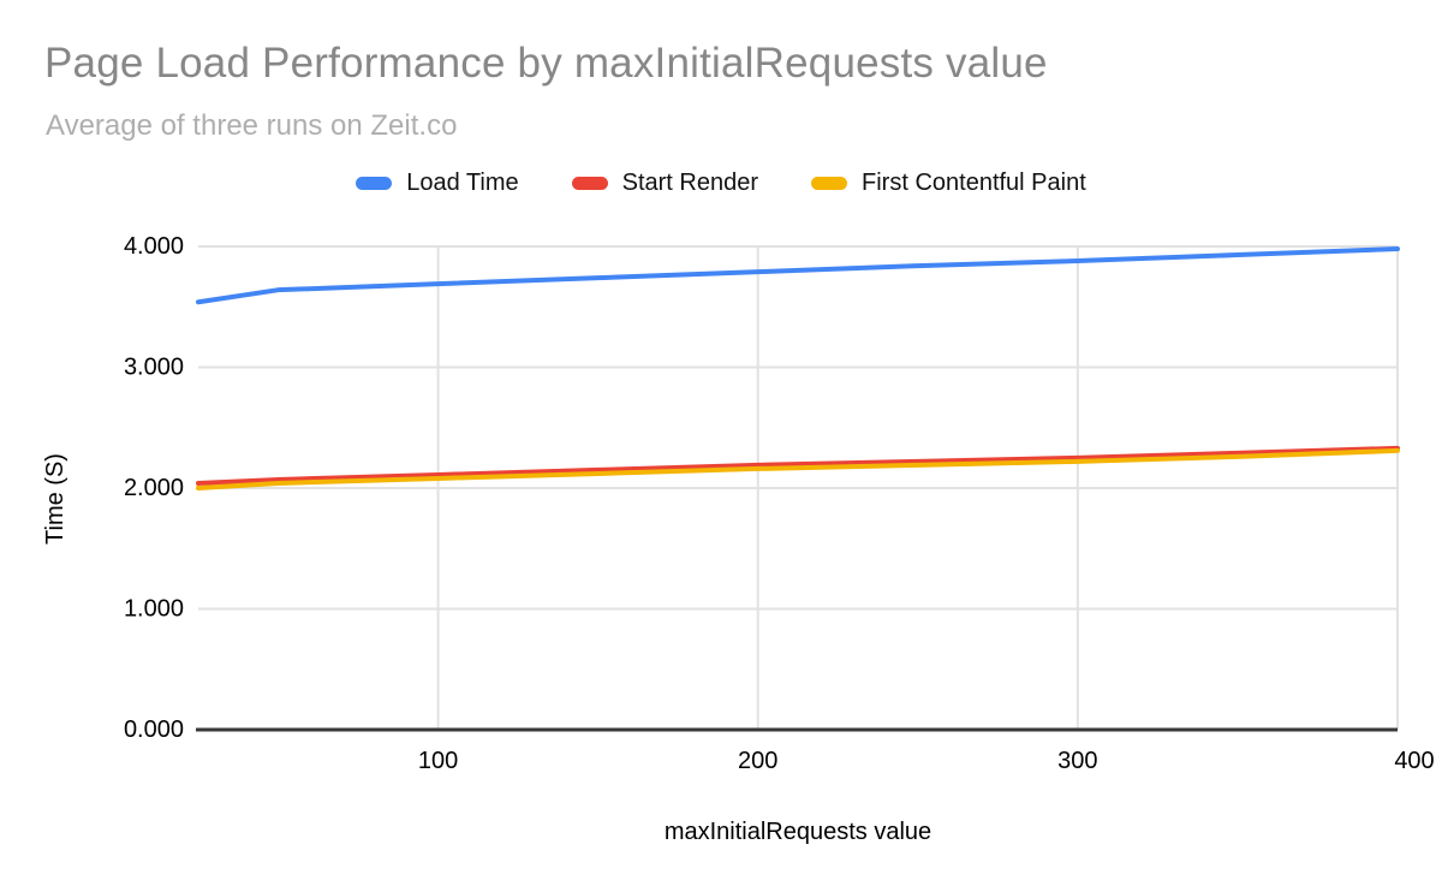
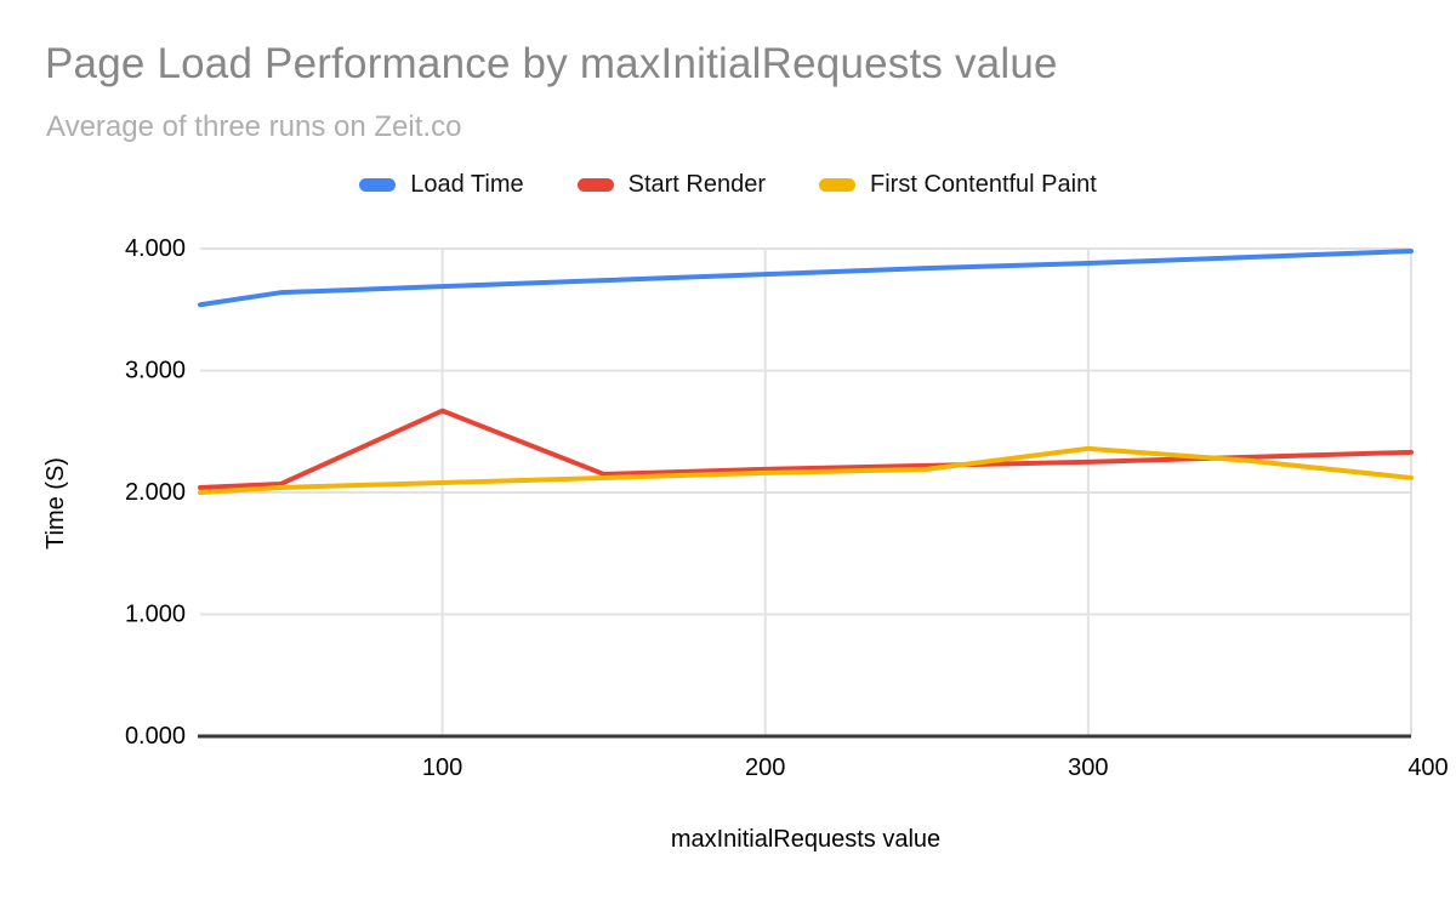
Start Render/100: 2.11 -> 2.67
First Contentful Paint/300: 2.22 -> 2.36
First Contentful Paint/400: 2.31 -> 2.12
